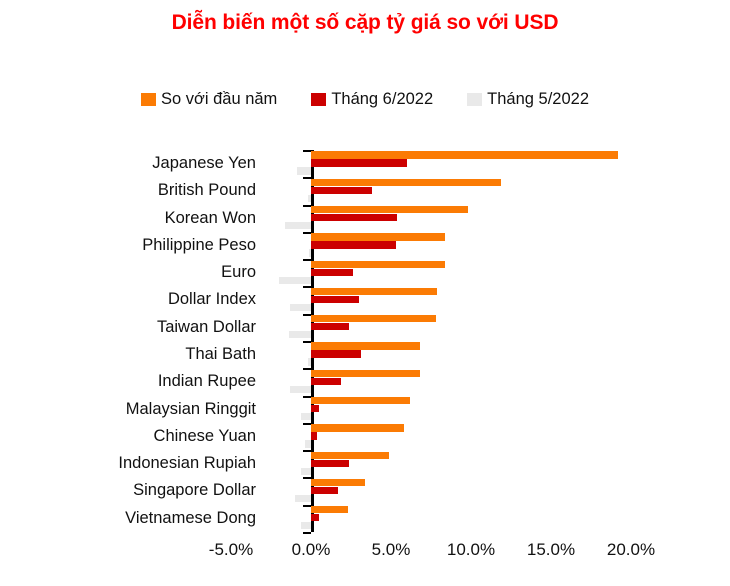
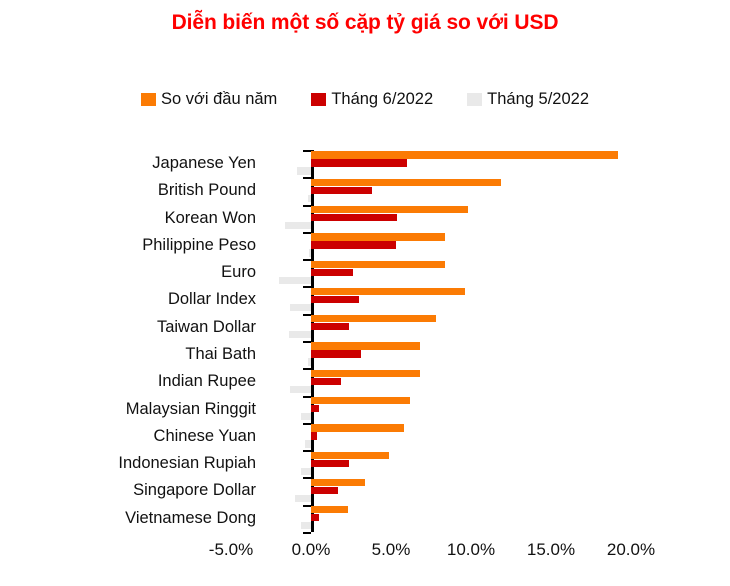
So với đầu năm/Dollar Index: 7.9% -> 9.6%
